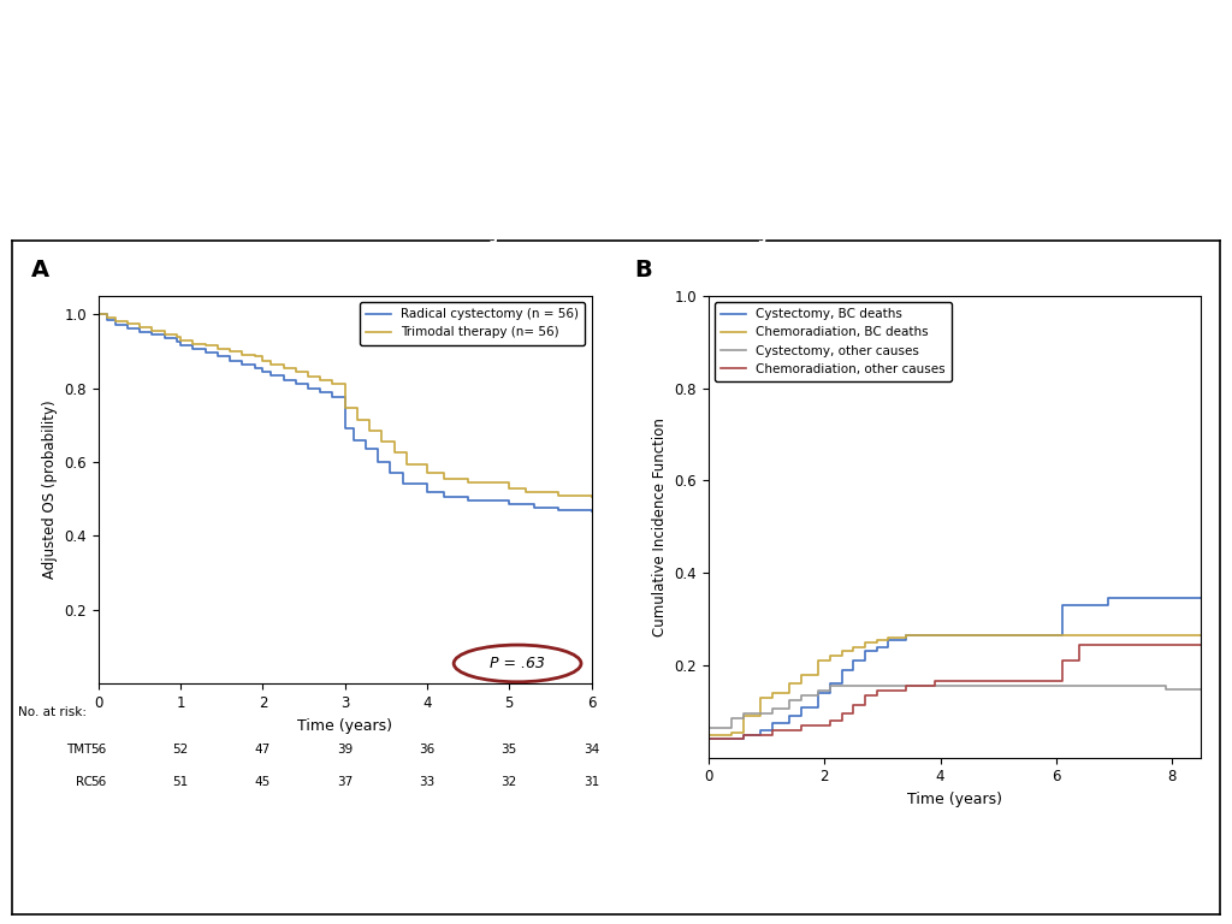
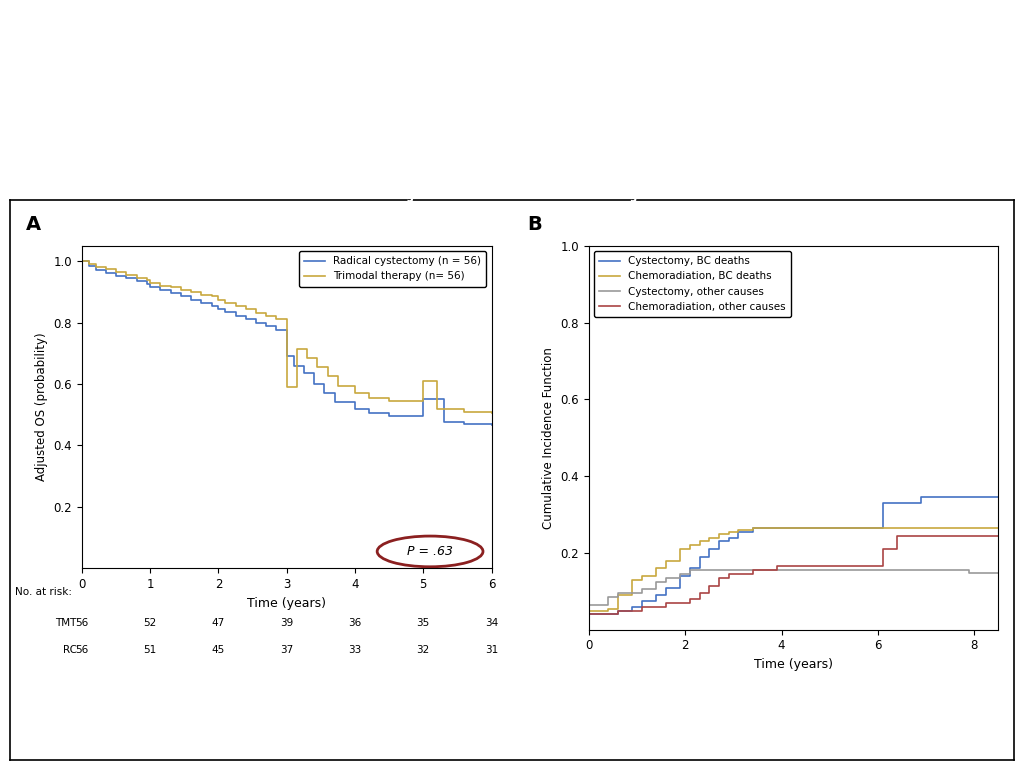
Trimodal therapy (n= 56)/3: 0.745 -> 0.590
Radical cystectomy (n = 56)/5: 0.485 -> 0.550
Trimodal therapy (n= 56)/5: 0.530 -> 0.610
